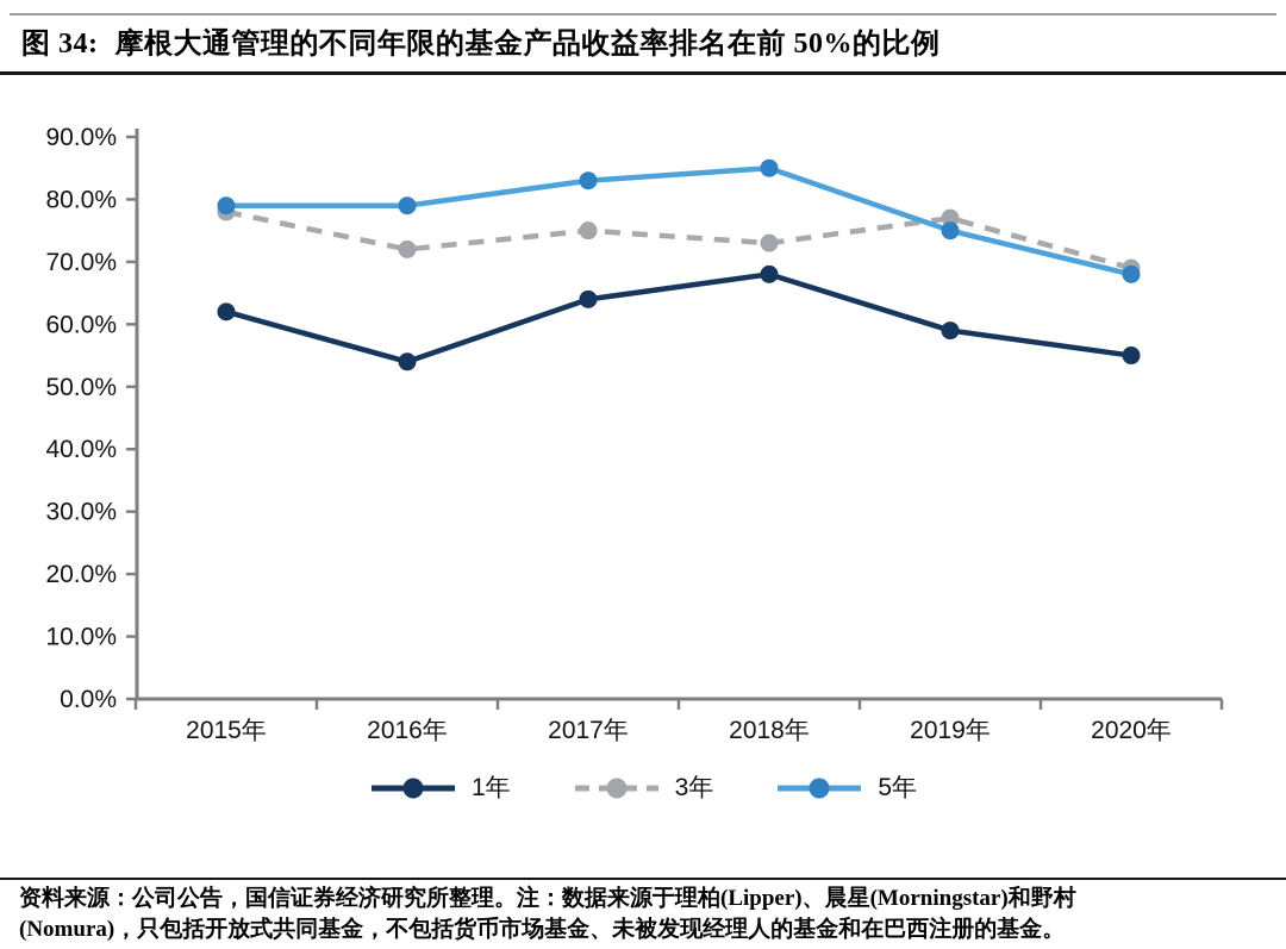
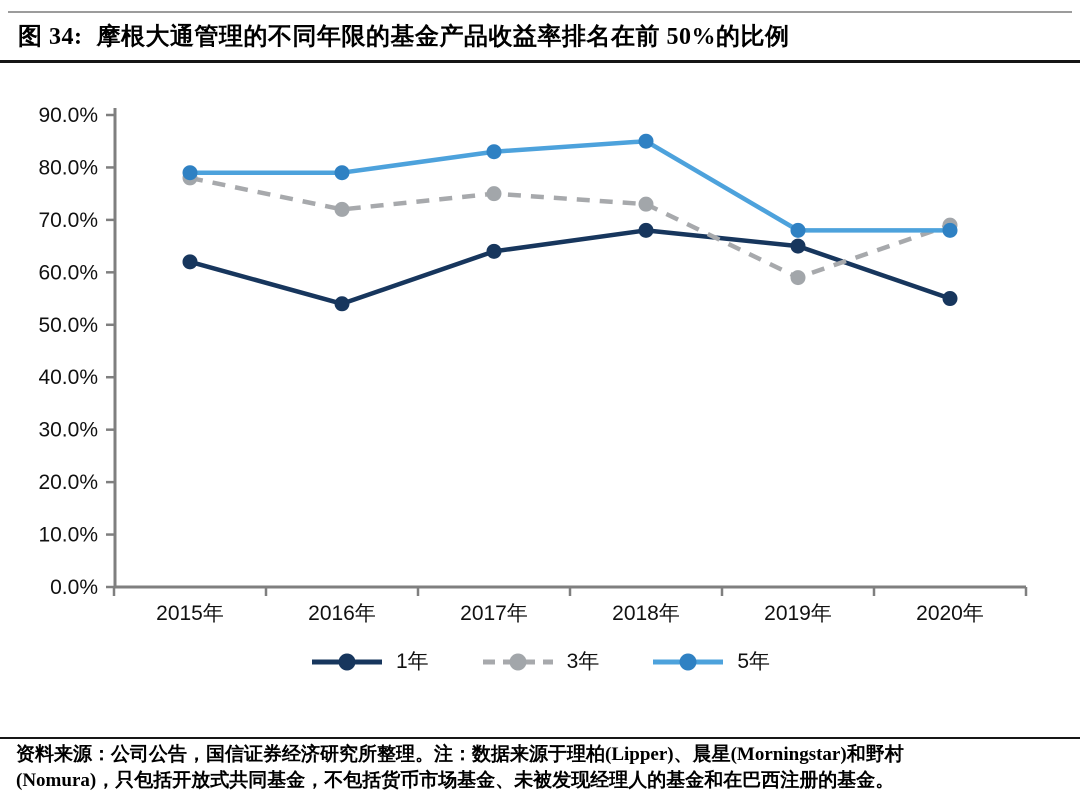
1年/2019年: 59% -> 65%
3年/2019年: 77% -> 59%
5年/2019年: 75% -> 68%
